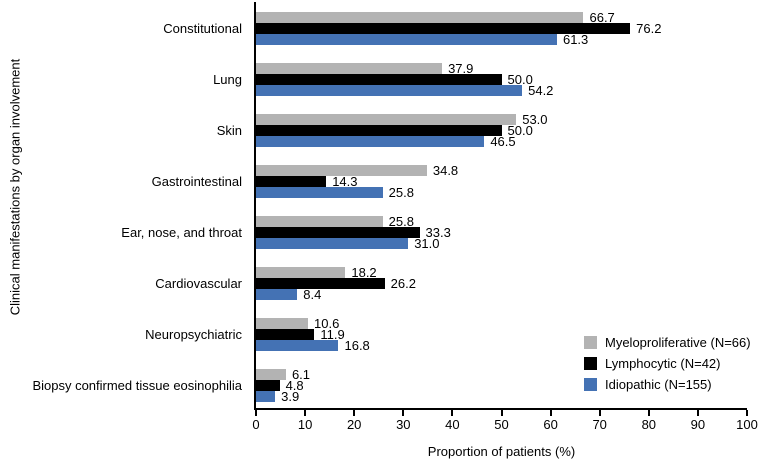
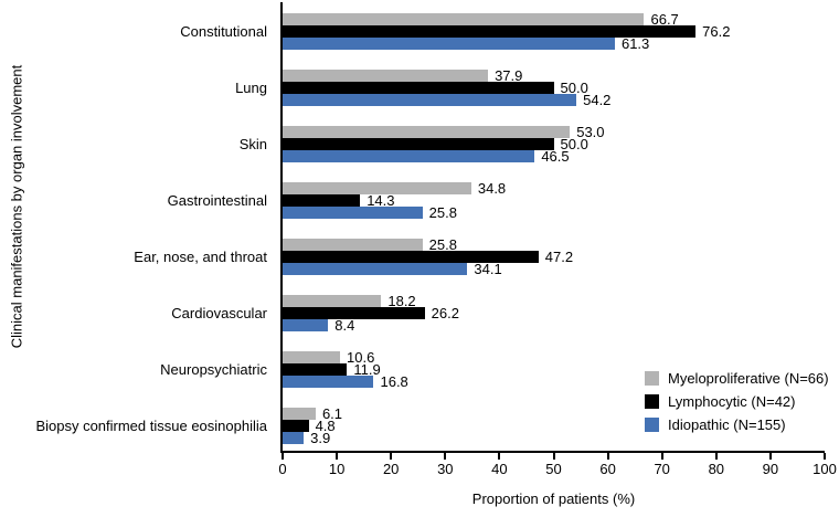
Lymphocytic (N=42)/Ear, nose, and throat: 33.3 -> 47.2
Idiopathic (N=155)/Ear, nose, and throat: 31.0 -> 34.1
